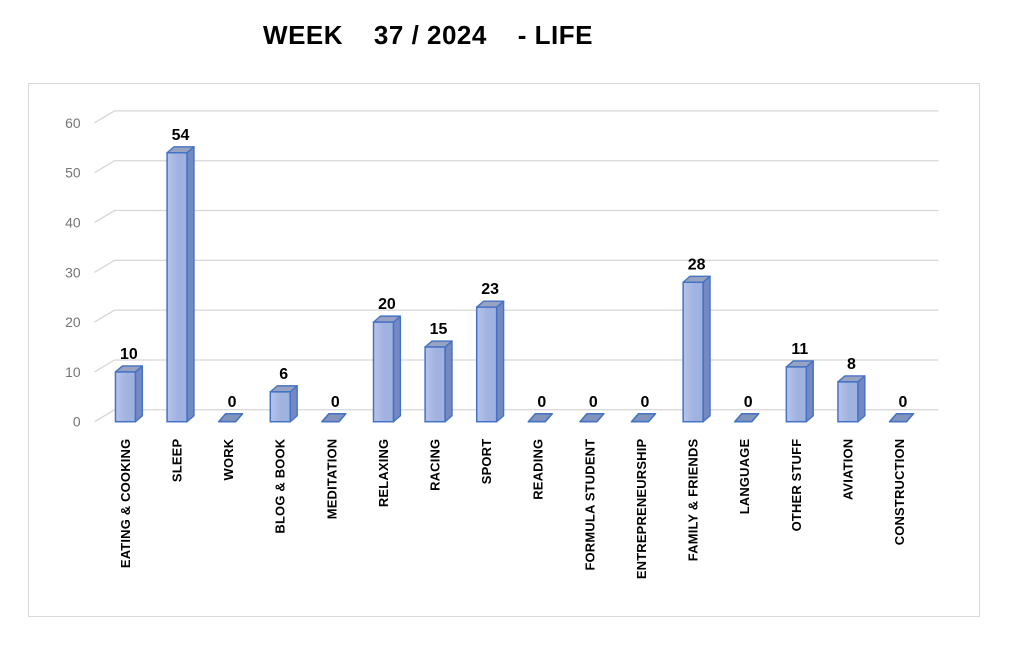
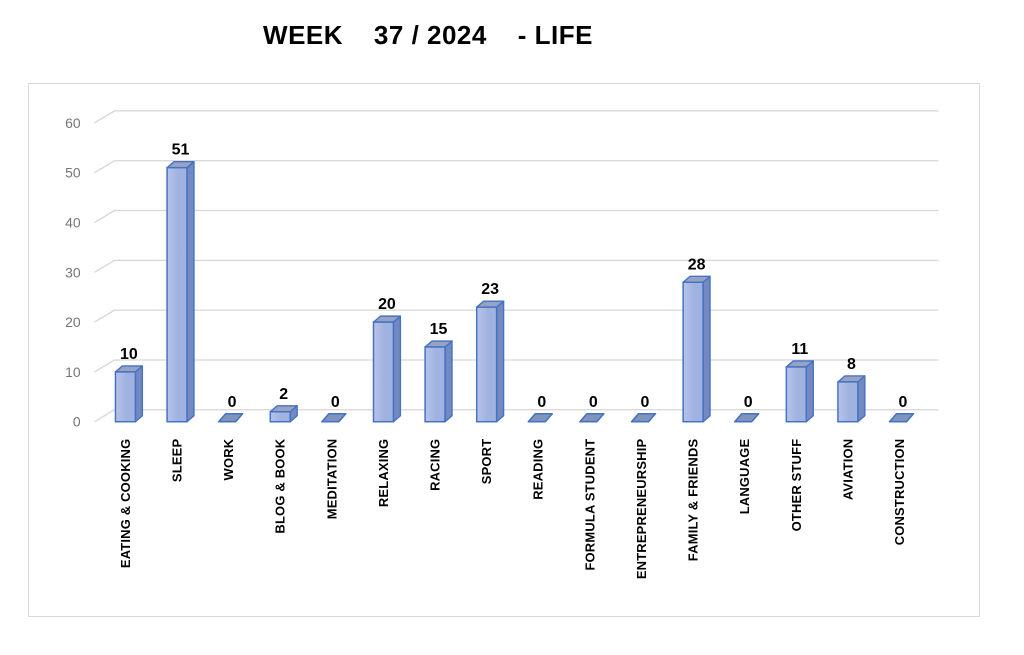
SLEEP: 54 -> 51
BLOG & BOOK: 6 -> 2
